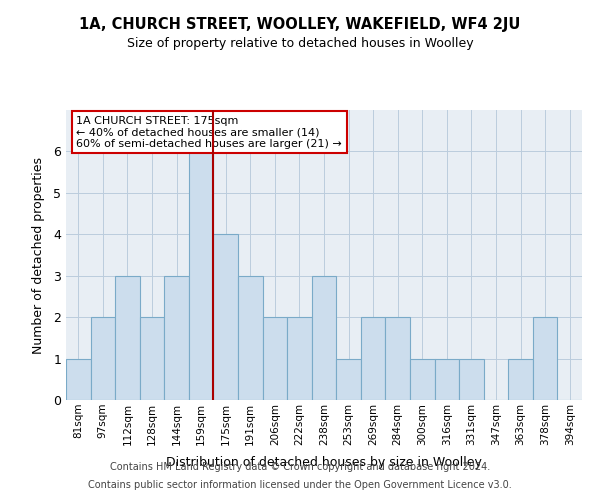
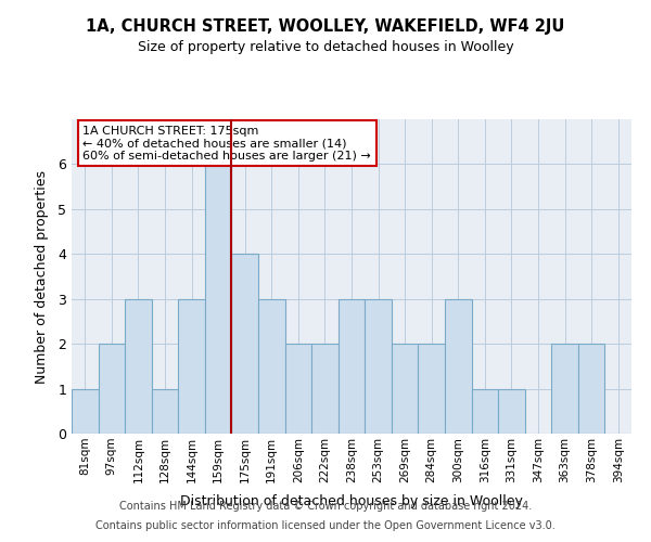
128sqm: 2 -> 1
253sqm: 1 -> 3
300sqm: 1 -> 3
363sqm: 1 -> 2
